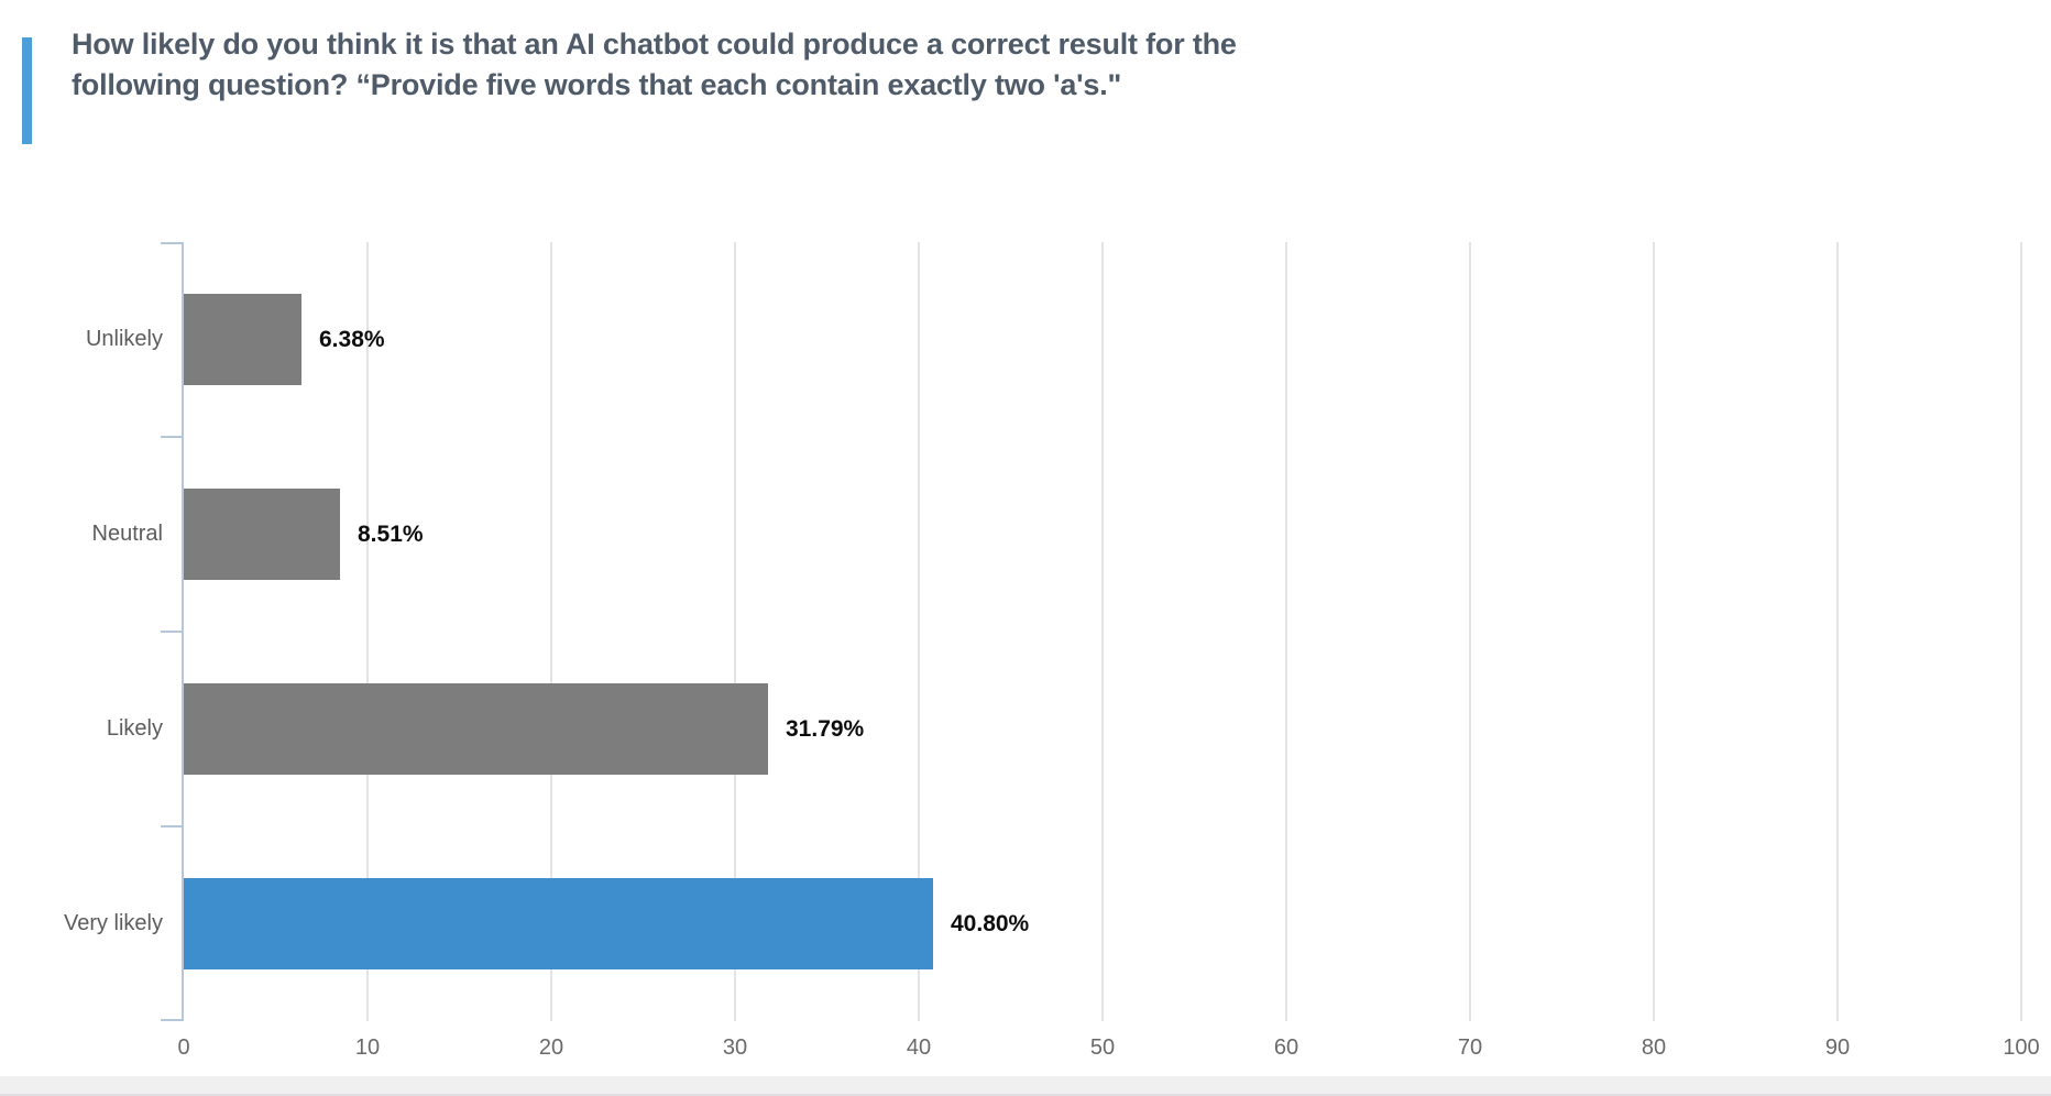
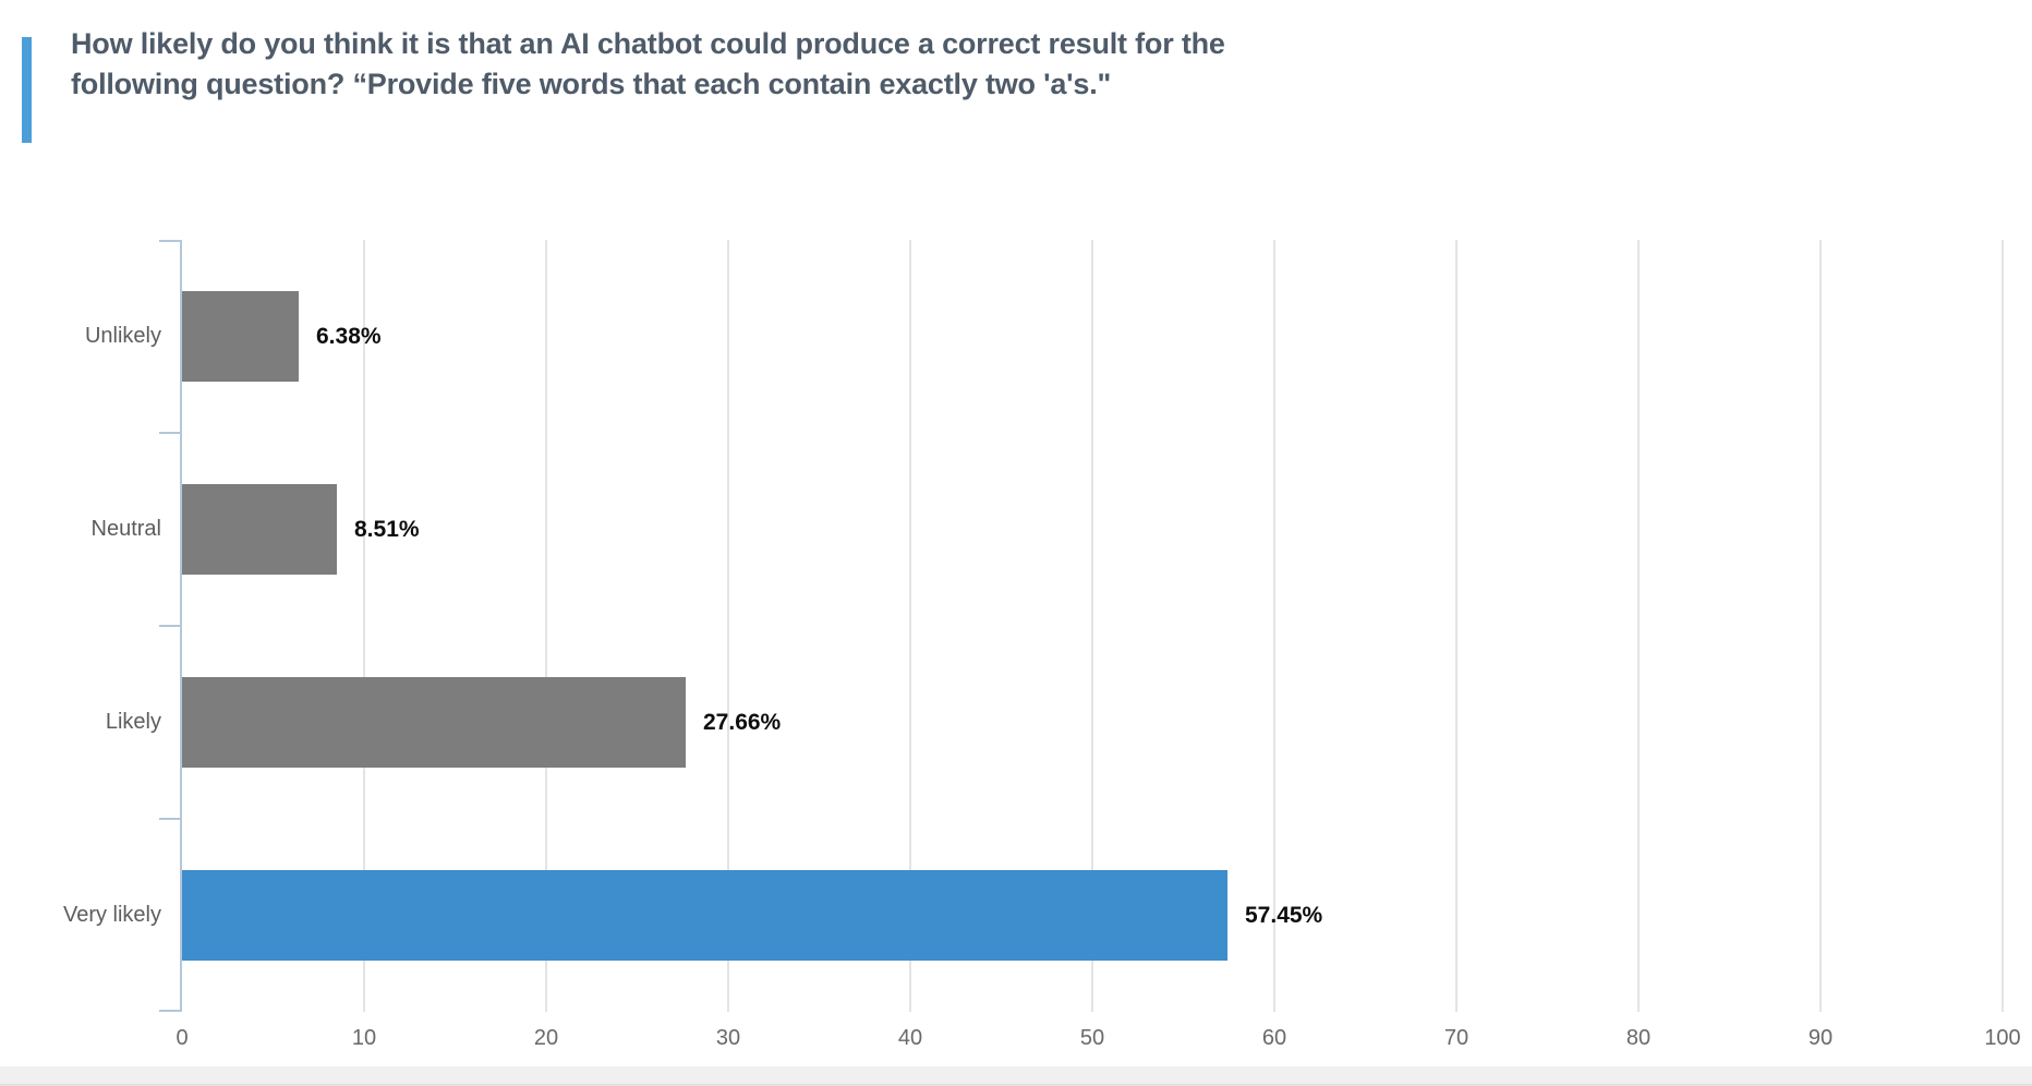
Likely: 31.79% -> 27.66%
Very likely: 40.80% -> 57.45%
